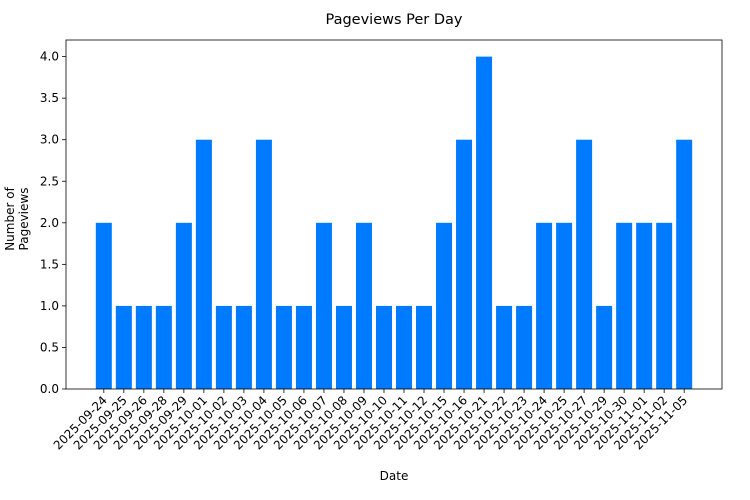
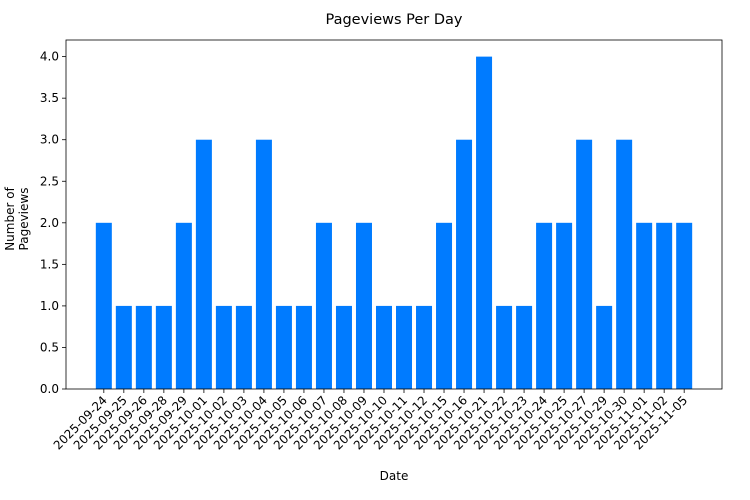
2025-10-30: 2 -> 3
2025-11-05: 3 -> 2
